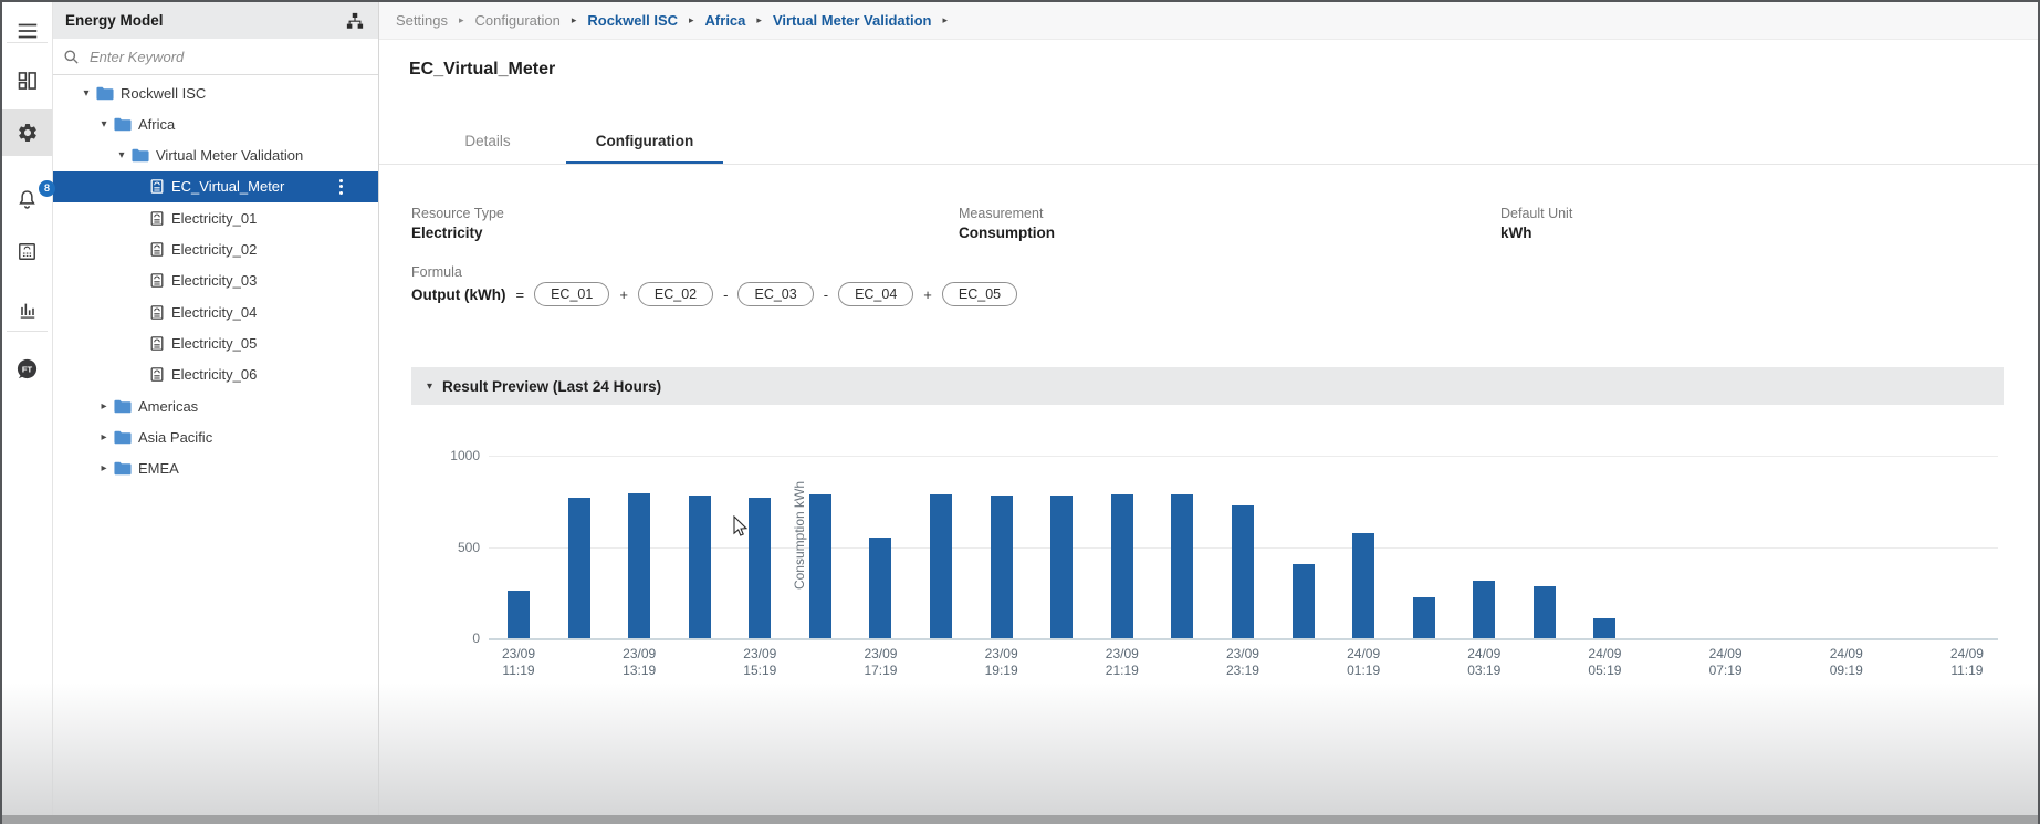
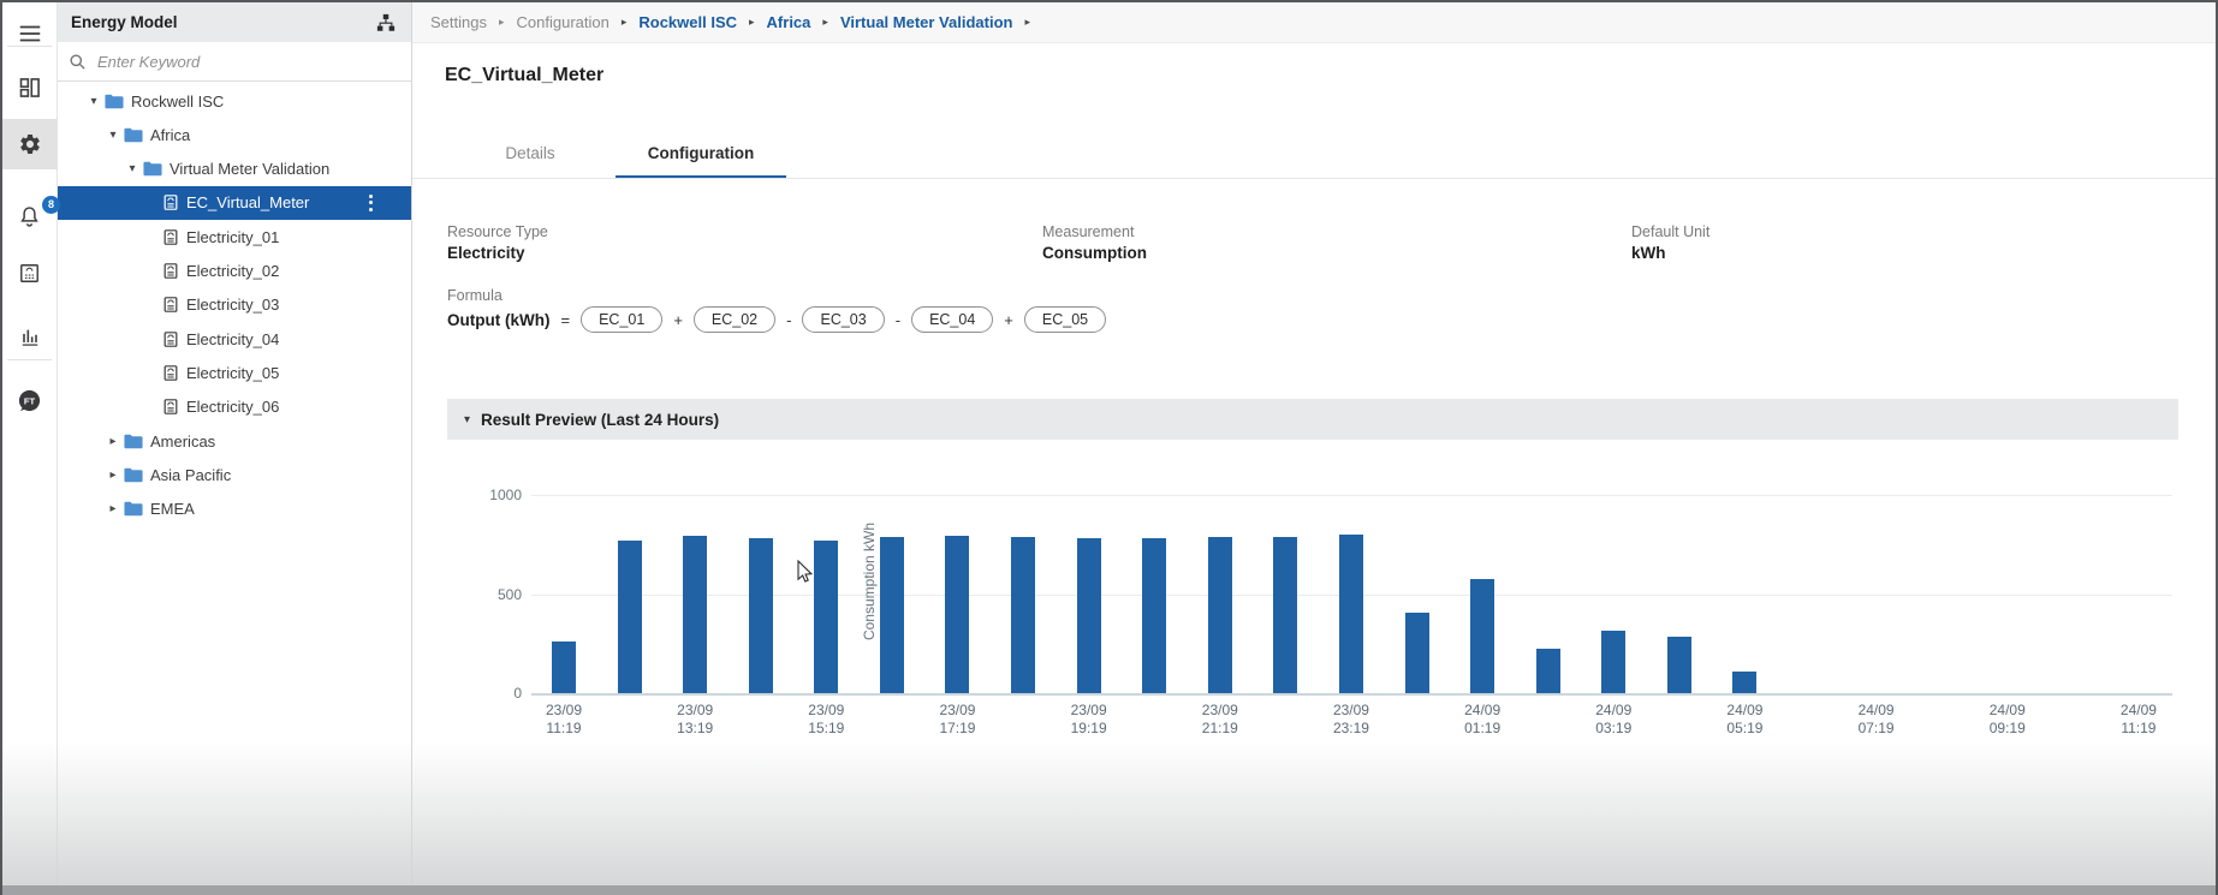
23/09 17:19: 550 -> 800
23/09 23:19: 730 -> 800
